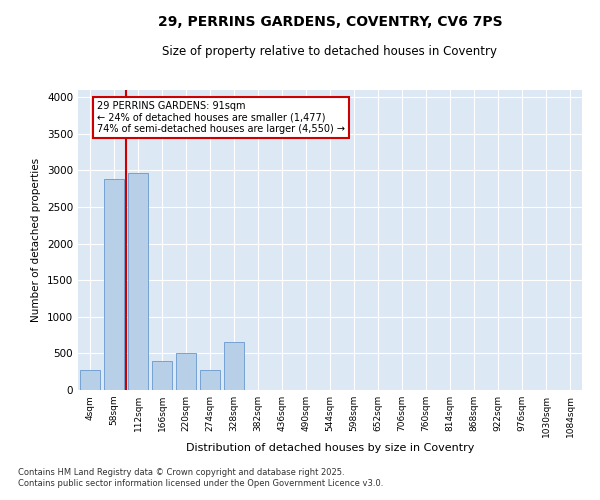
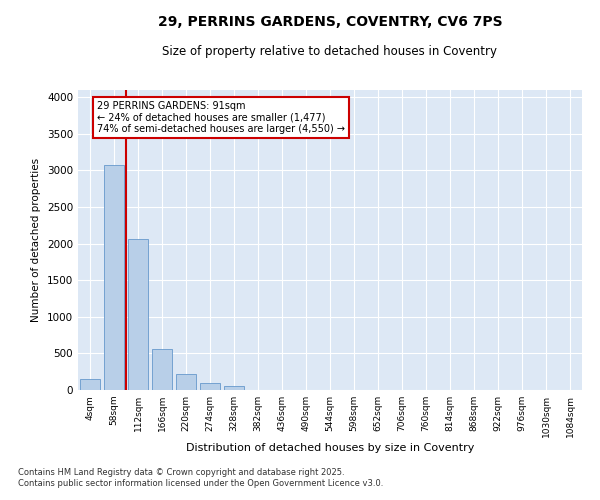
4sqm: 280 -> 150
58sqm: 2880 -> 3080
112sqm: 2960 -> 2060
166sqm: 400 -> 560
220sqm: 500 -> 220
274sqm: 280 -> 90
328sqm: 660 -> 60
